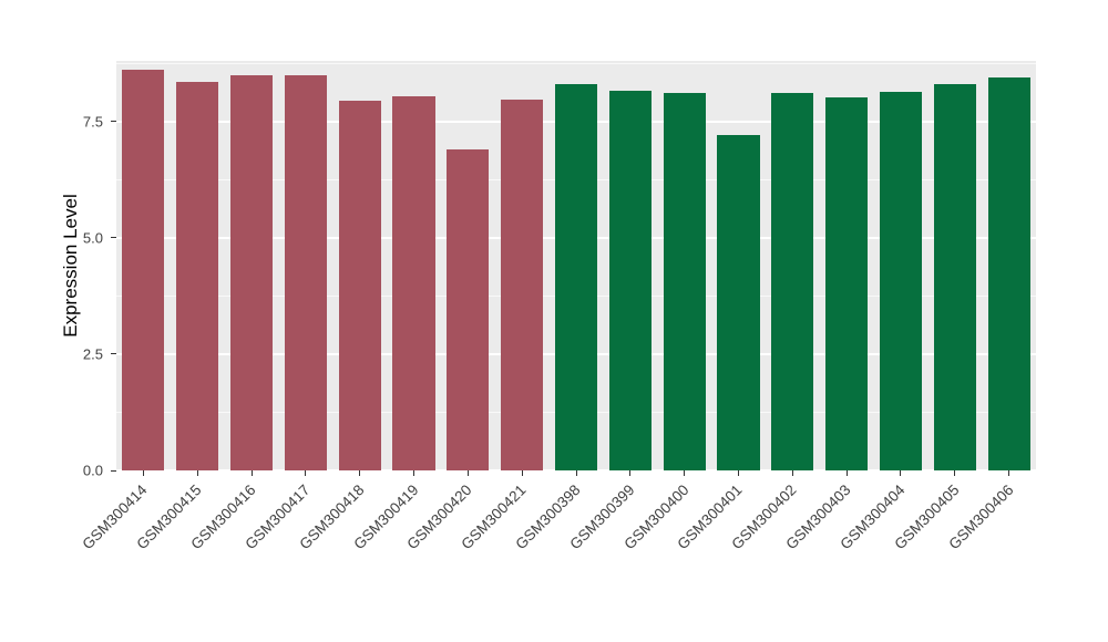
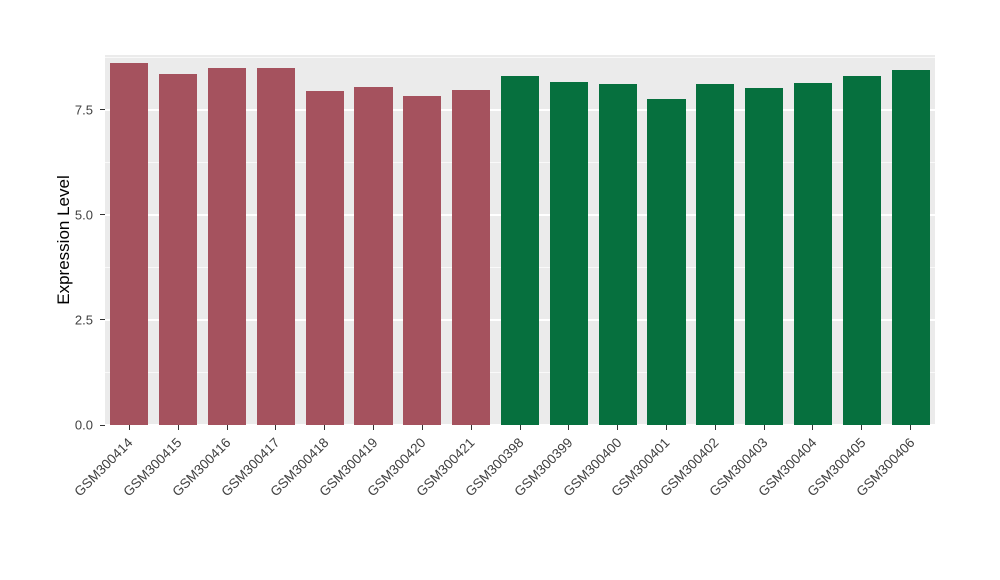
GSM300420: 6.9 -> 7.8
GSM300401: 7.2 -> 7.8
